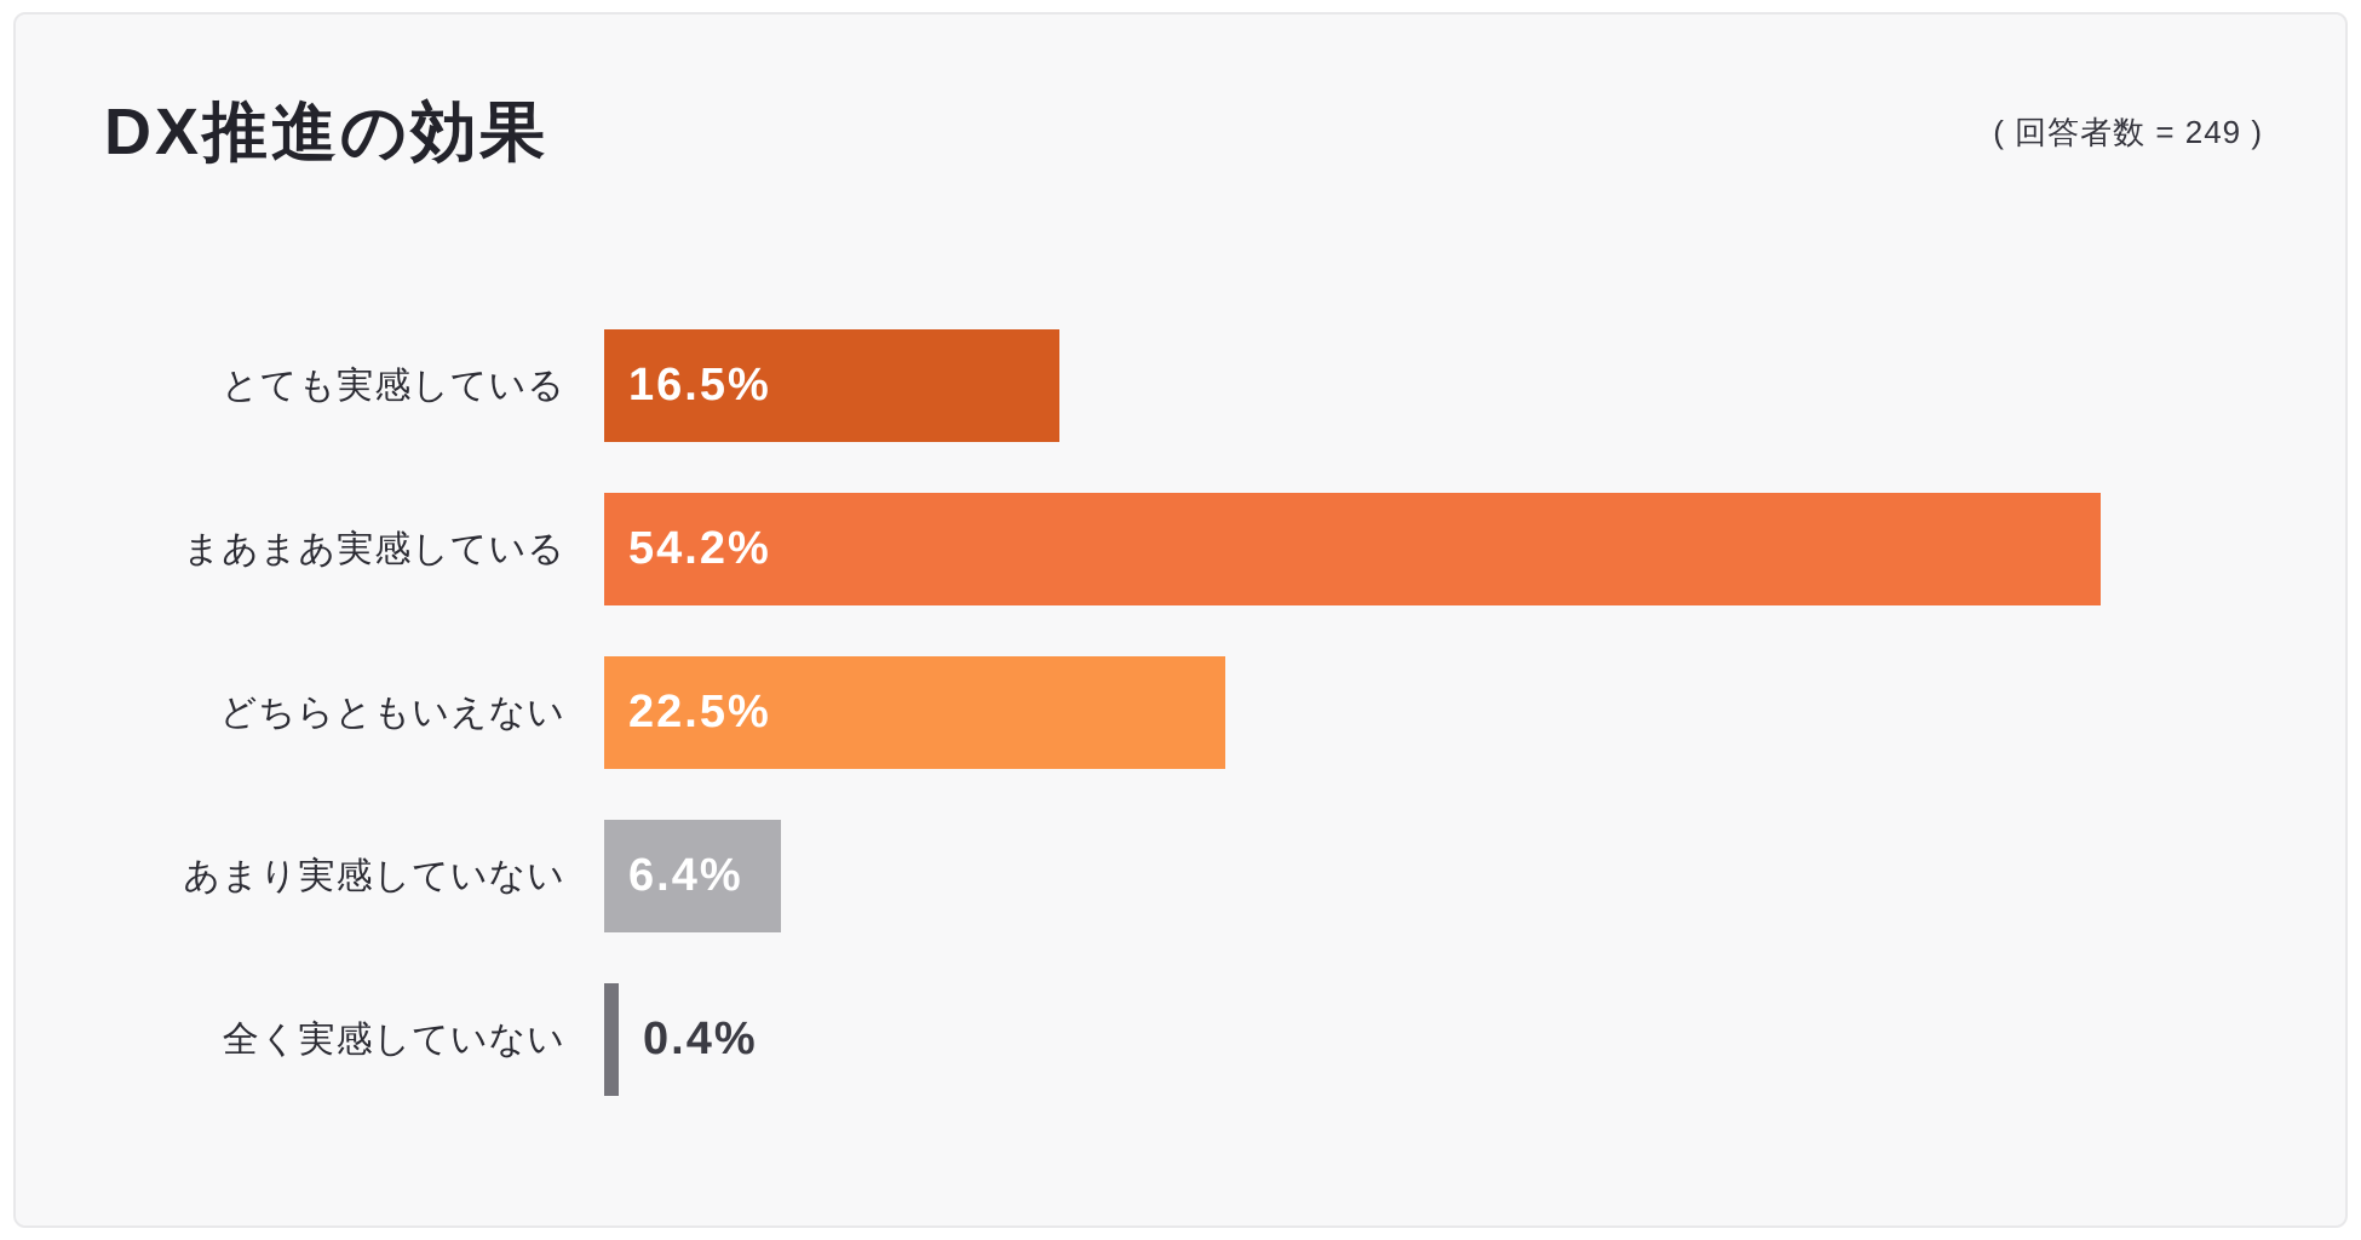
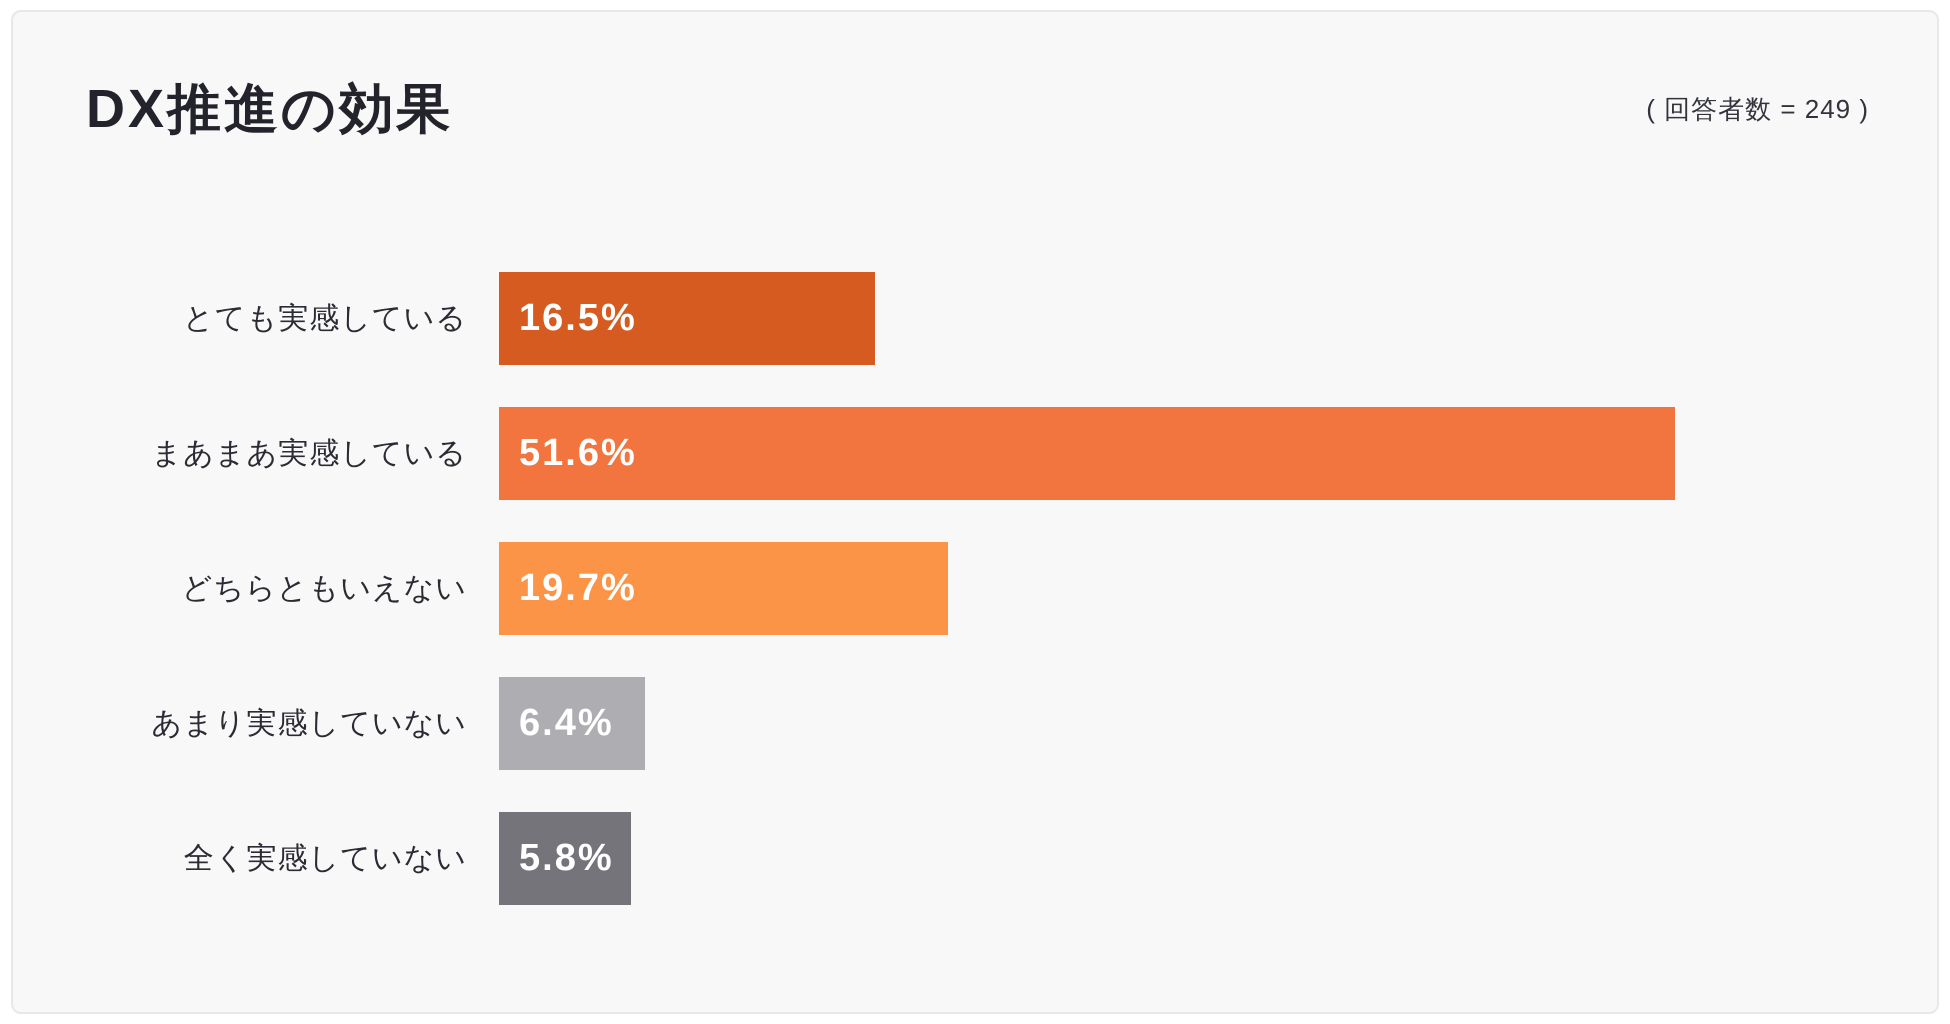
まあまあ実感している: 54.2% -> 51.6%
どちらともいえない: 22.5% -> 19.7%
全く実感していない: 0.4% -> 5.8%
